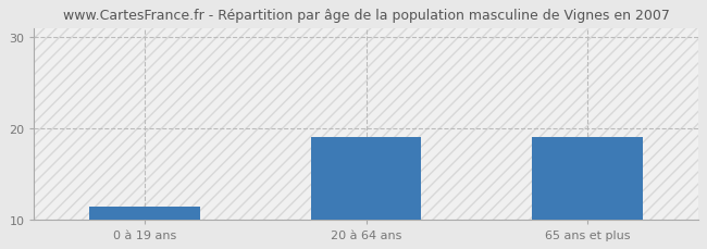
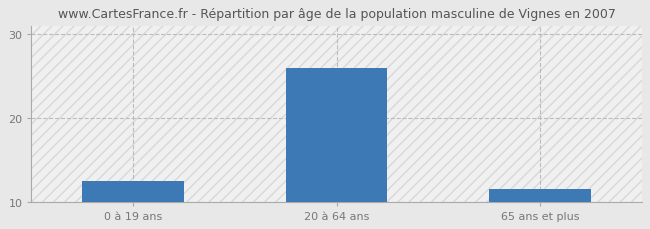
0 à 19 ans: 11.4 -> 12.5
20 à 64 ans: 19.0 -> 26.0
65 ans et plus: 19.0 -> 11.5
